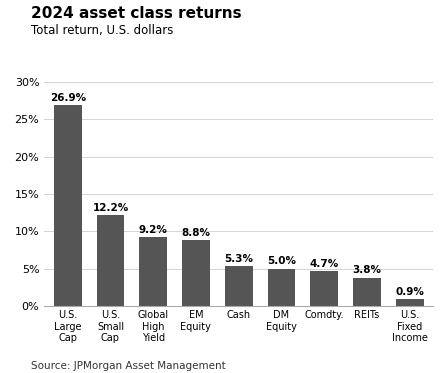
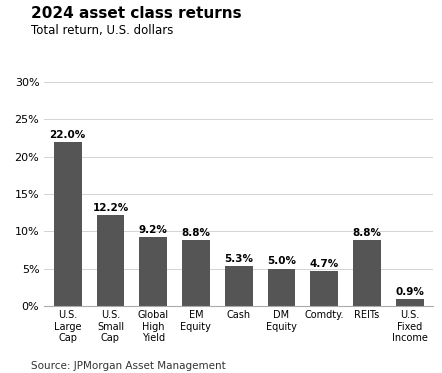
U.S. Large Cap: 26.9% -> 22.0%
REITs: 3.8% -> 8.8%
